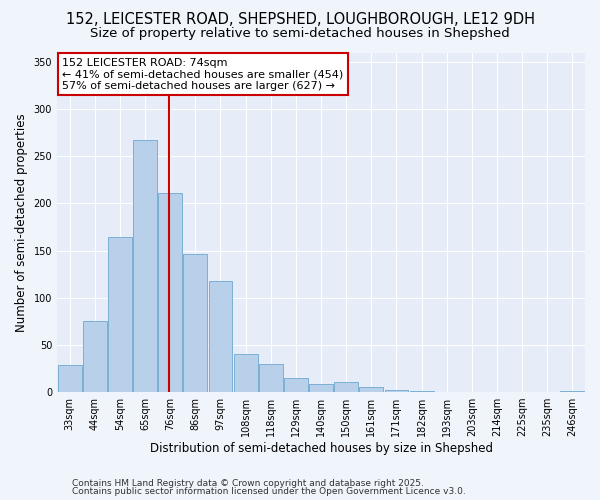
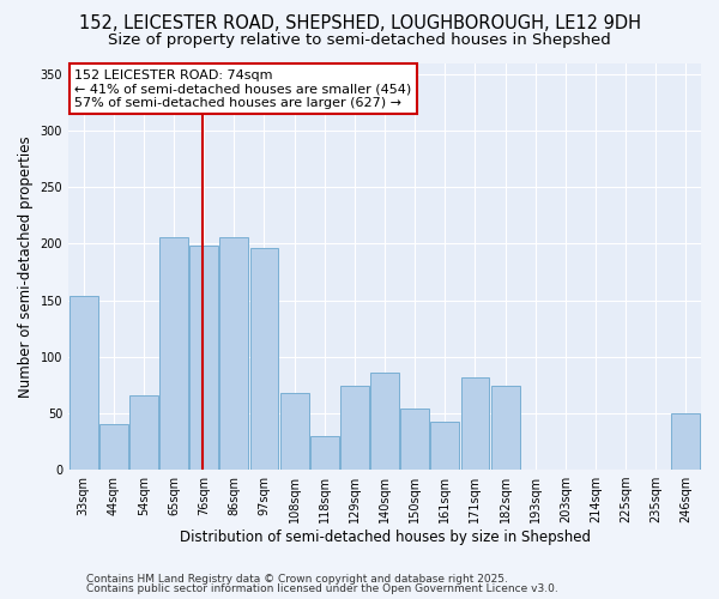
33sqm: 29 -> 154
44sqm: 75 -> 40
54sqm: 164 -> 66
65sqm: 267 -> 206
76sqm: 211 -> 198
86sqm: 146 -> 206
97sqm: 118 -> 196
108sqm: 40 -> 68
129sqm: 15 -> 74
140sqm: 9 -> 86
150sqm: 11 -> 54
161sqm: 5 -> 42
171sqm: 2 -> 82
182sqm: 1 -> 74
246sqm: 1 -> 50
